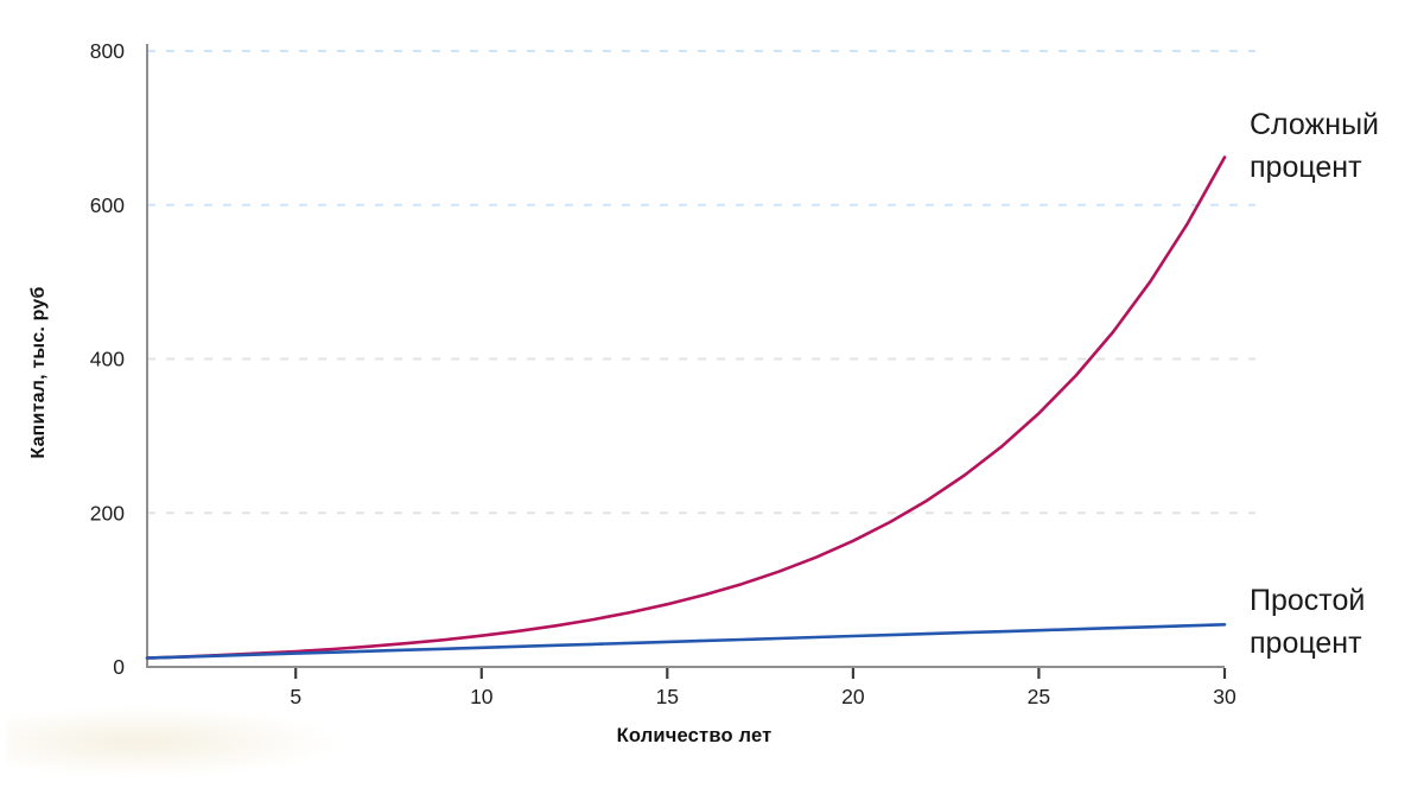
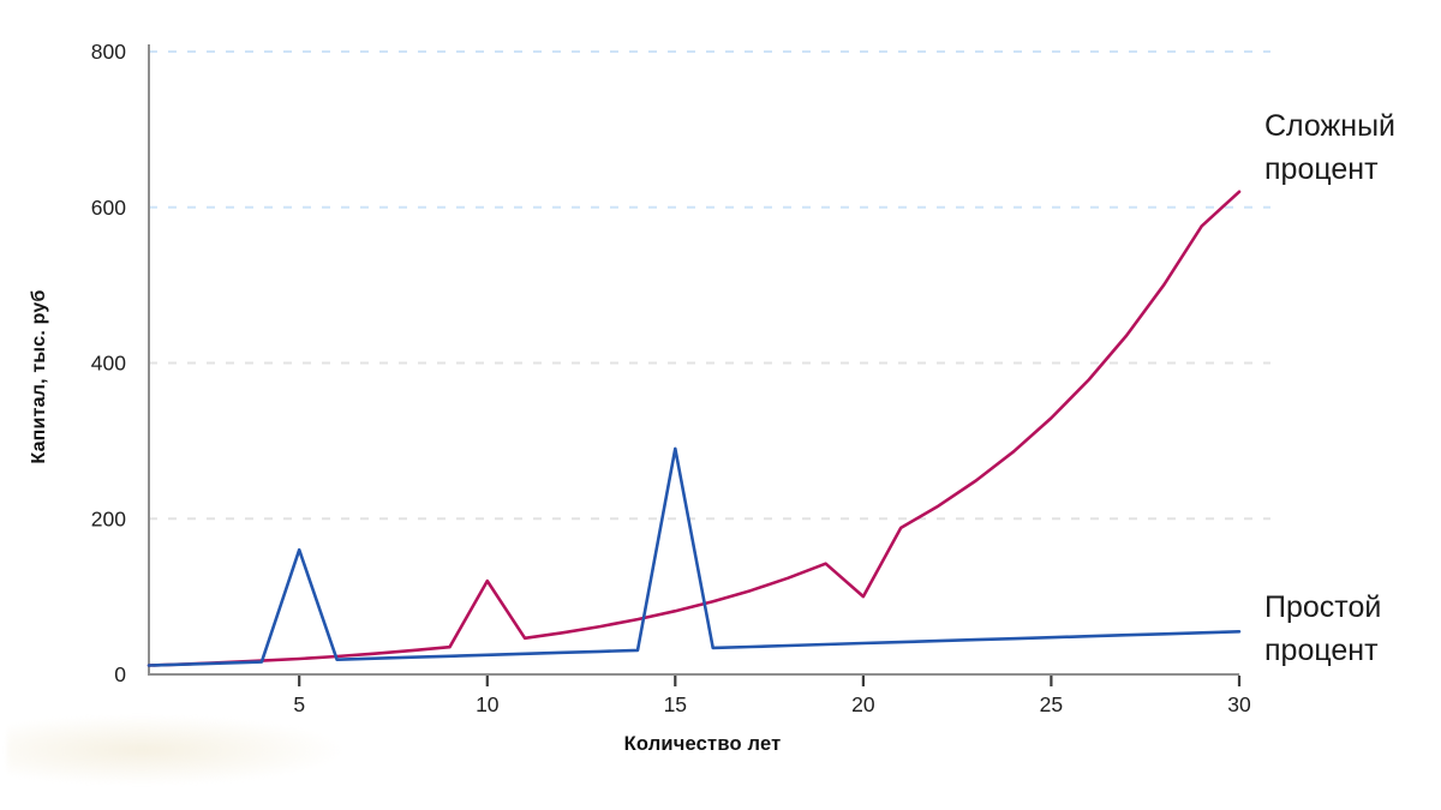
Простой процент/5: 20 -> 160
Сложный процент/10: 40 -> 120
Простой процент/15: 30 -> 290
Сложный процент/20: 160 -> 100
Сложный процент/30: 660 -> 620
